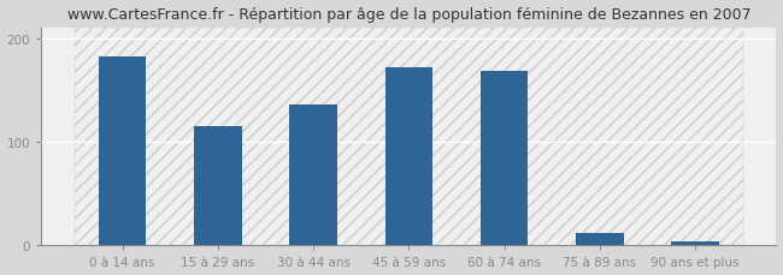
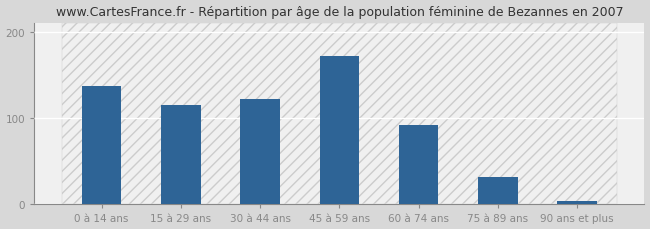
0 à 14 ans: 182 -> 137
30 à 44 ans: 136 -> 122
60 à 74 ans: 168 -> 92
75 à 89 ans: 12 -> 32
